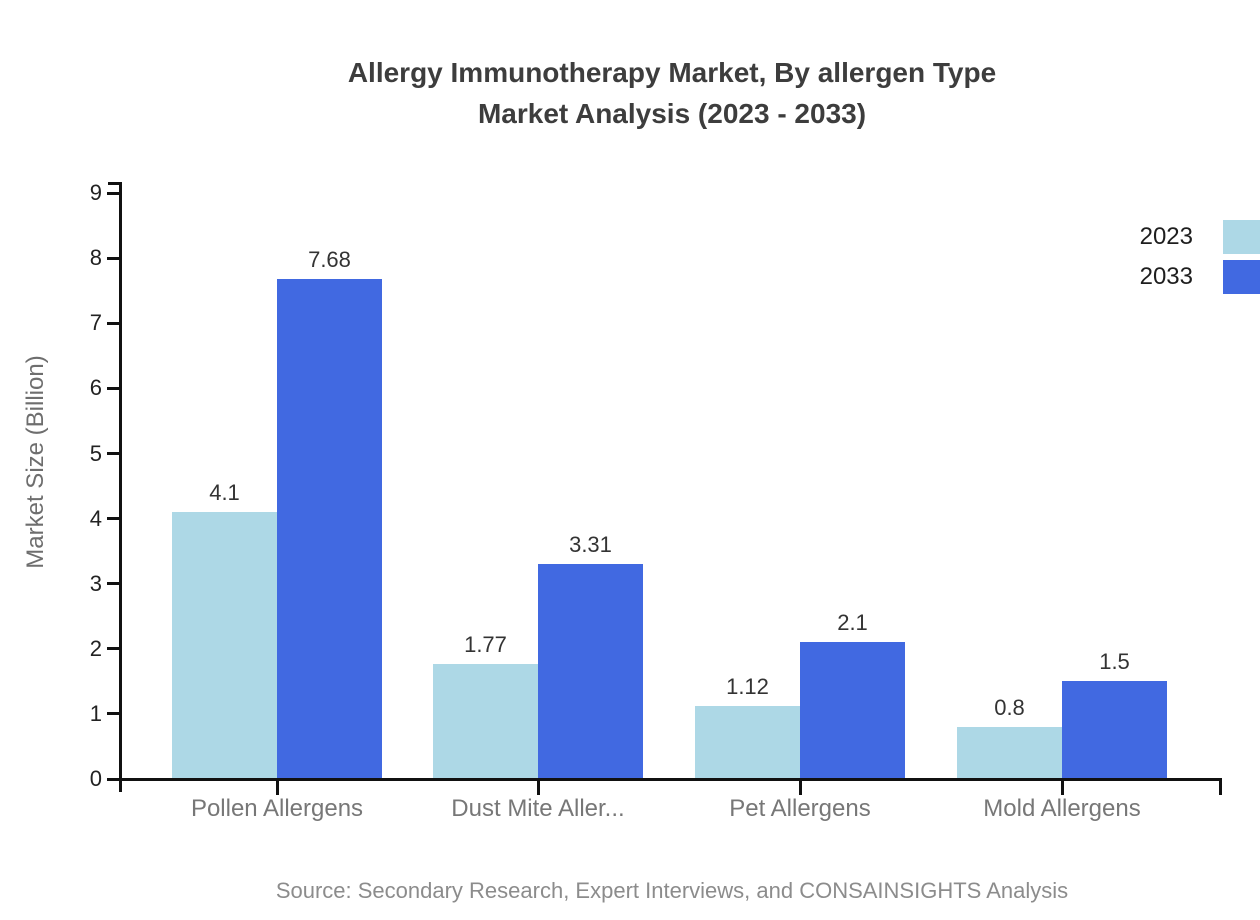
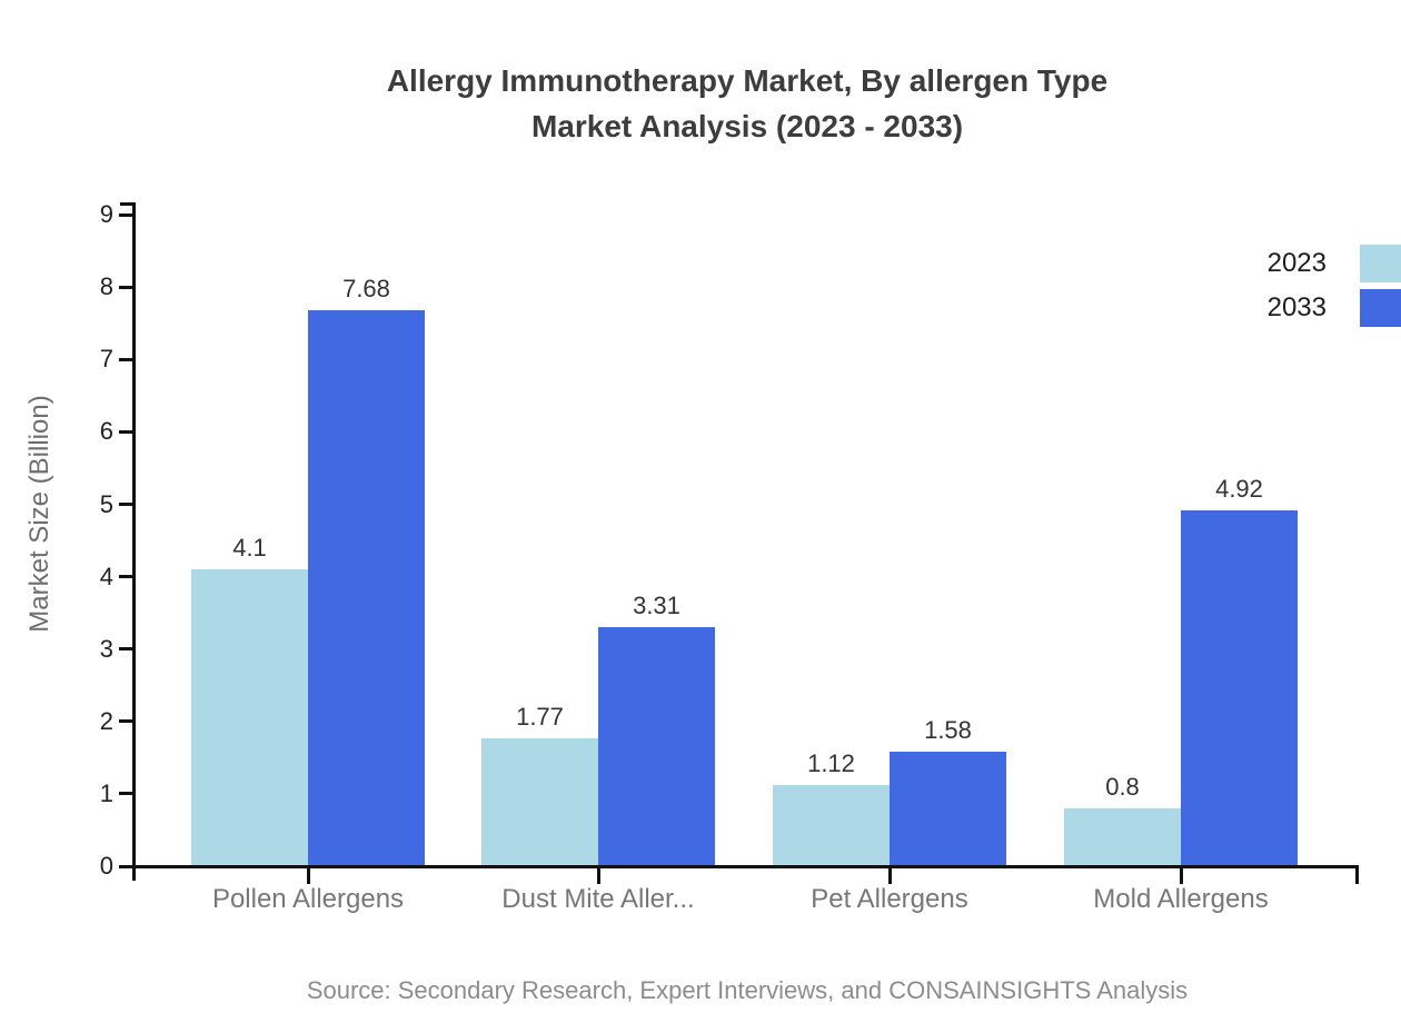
2033/Pet Allergens: 2.1 -> 1.58
2033/Mold Allergens: 1.5 -> 4.92
